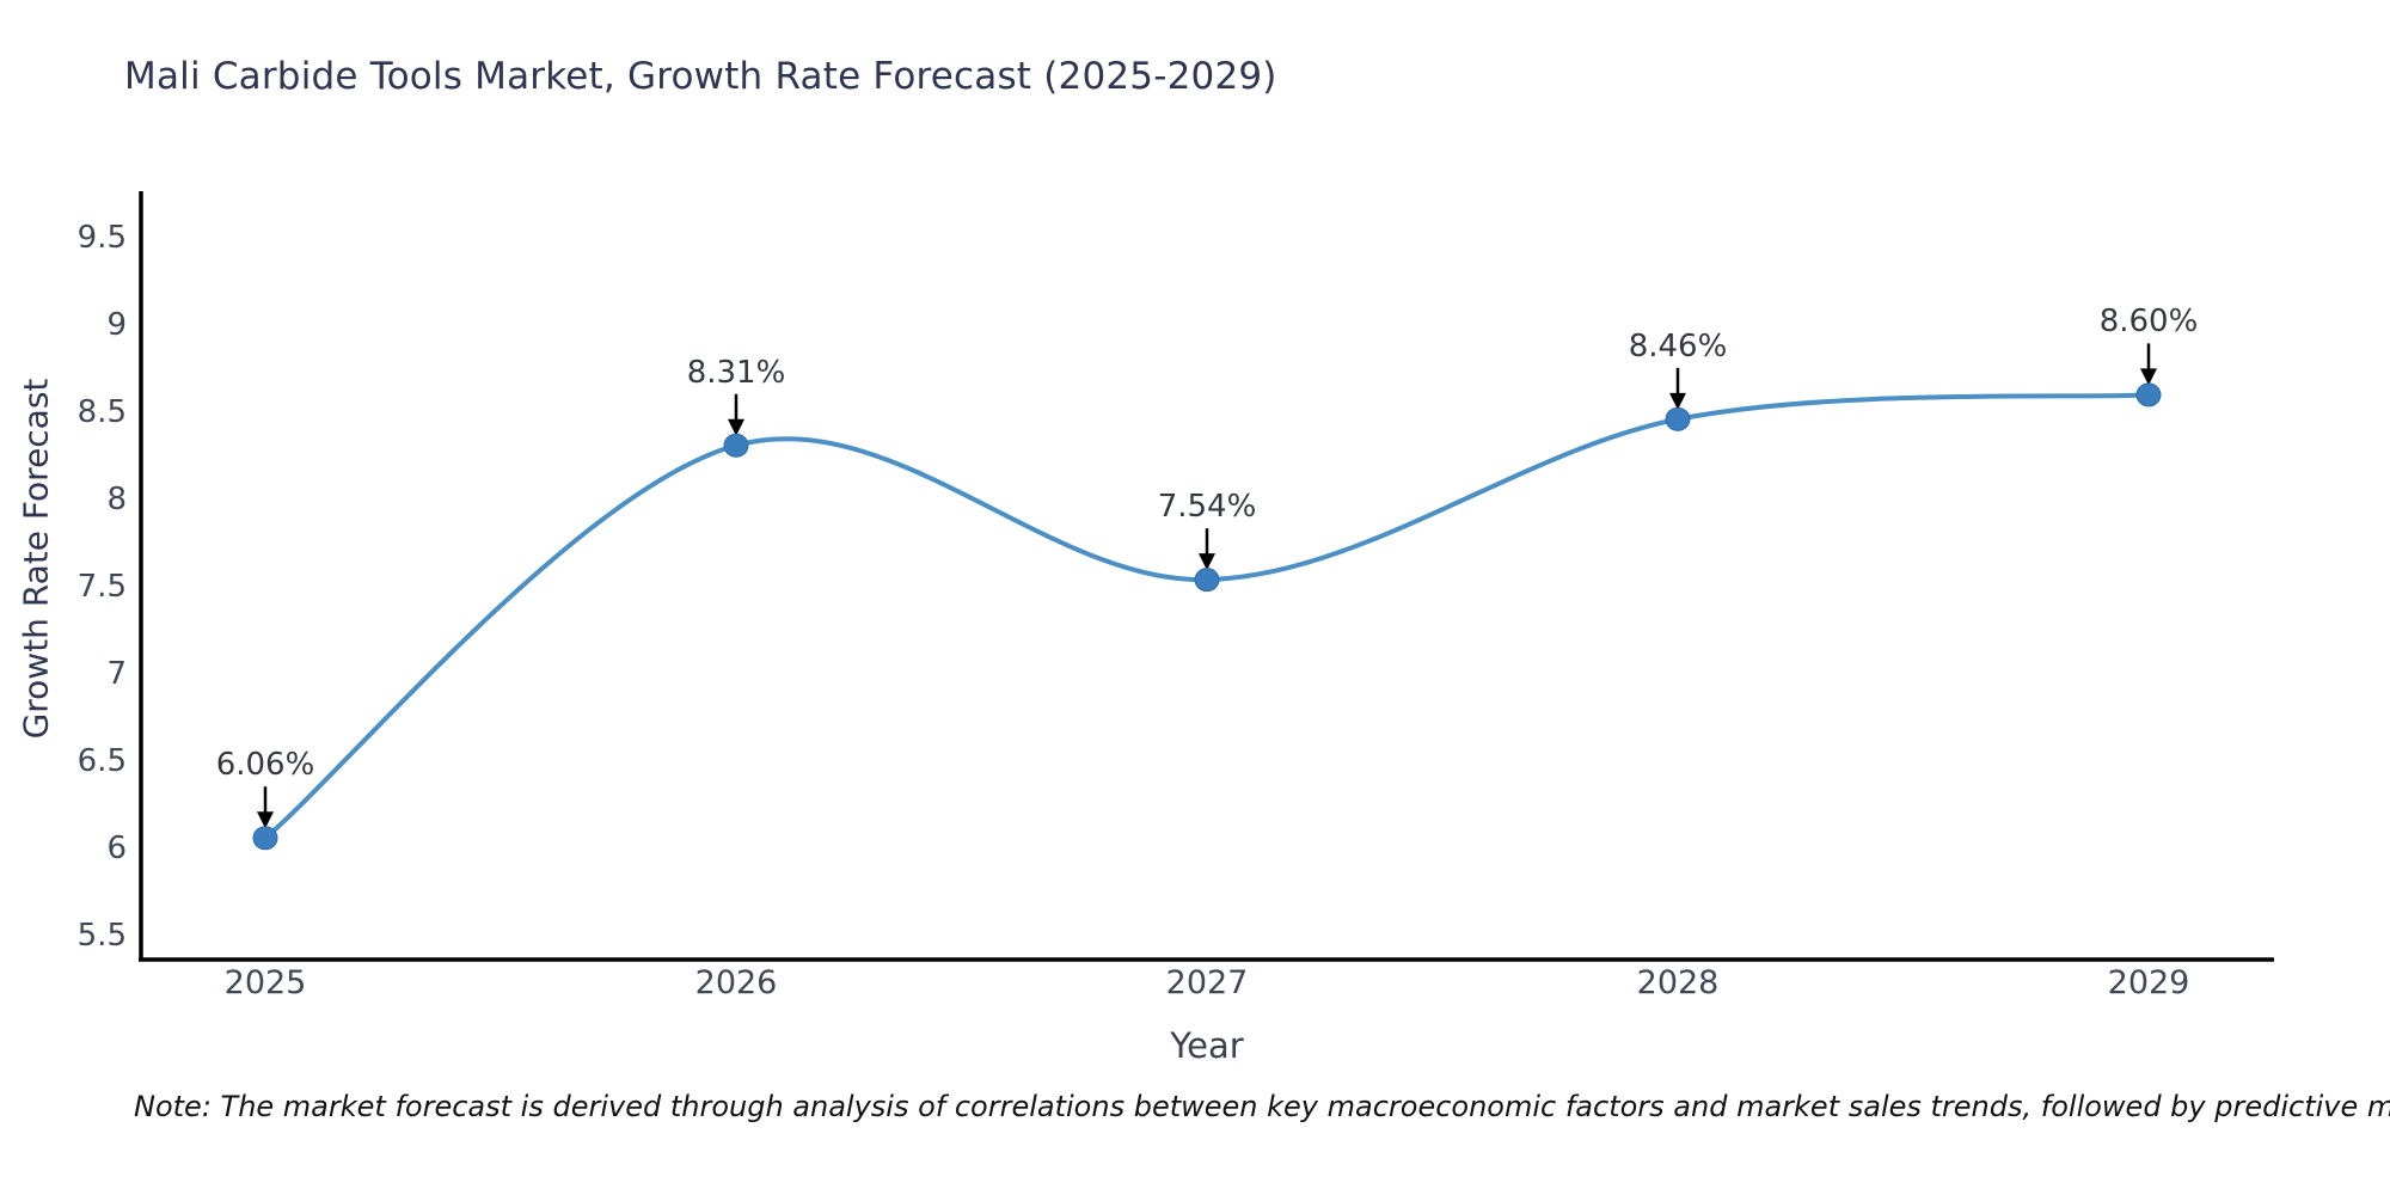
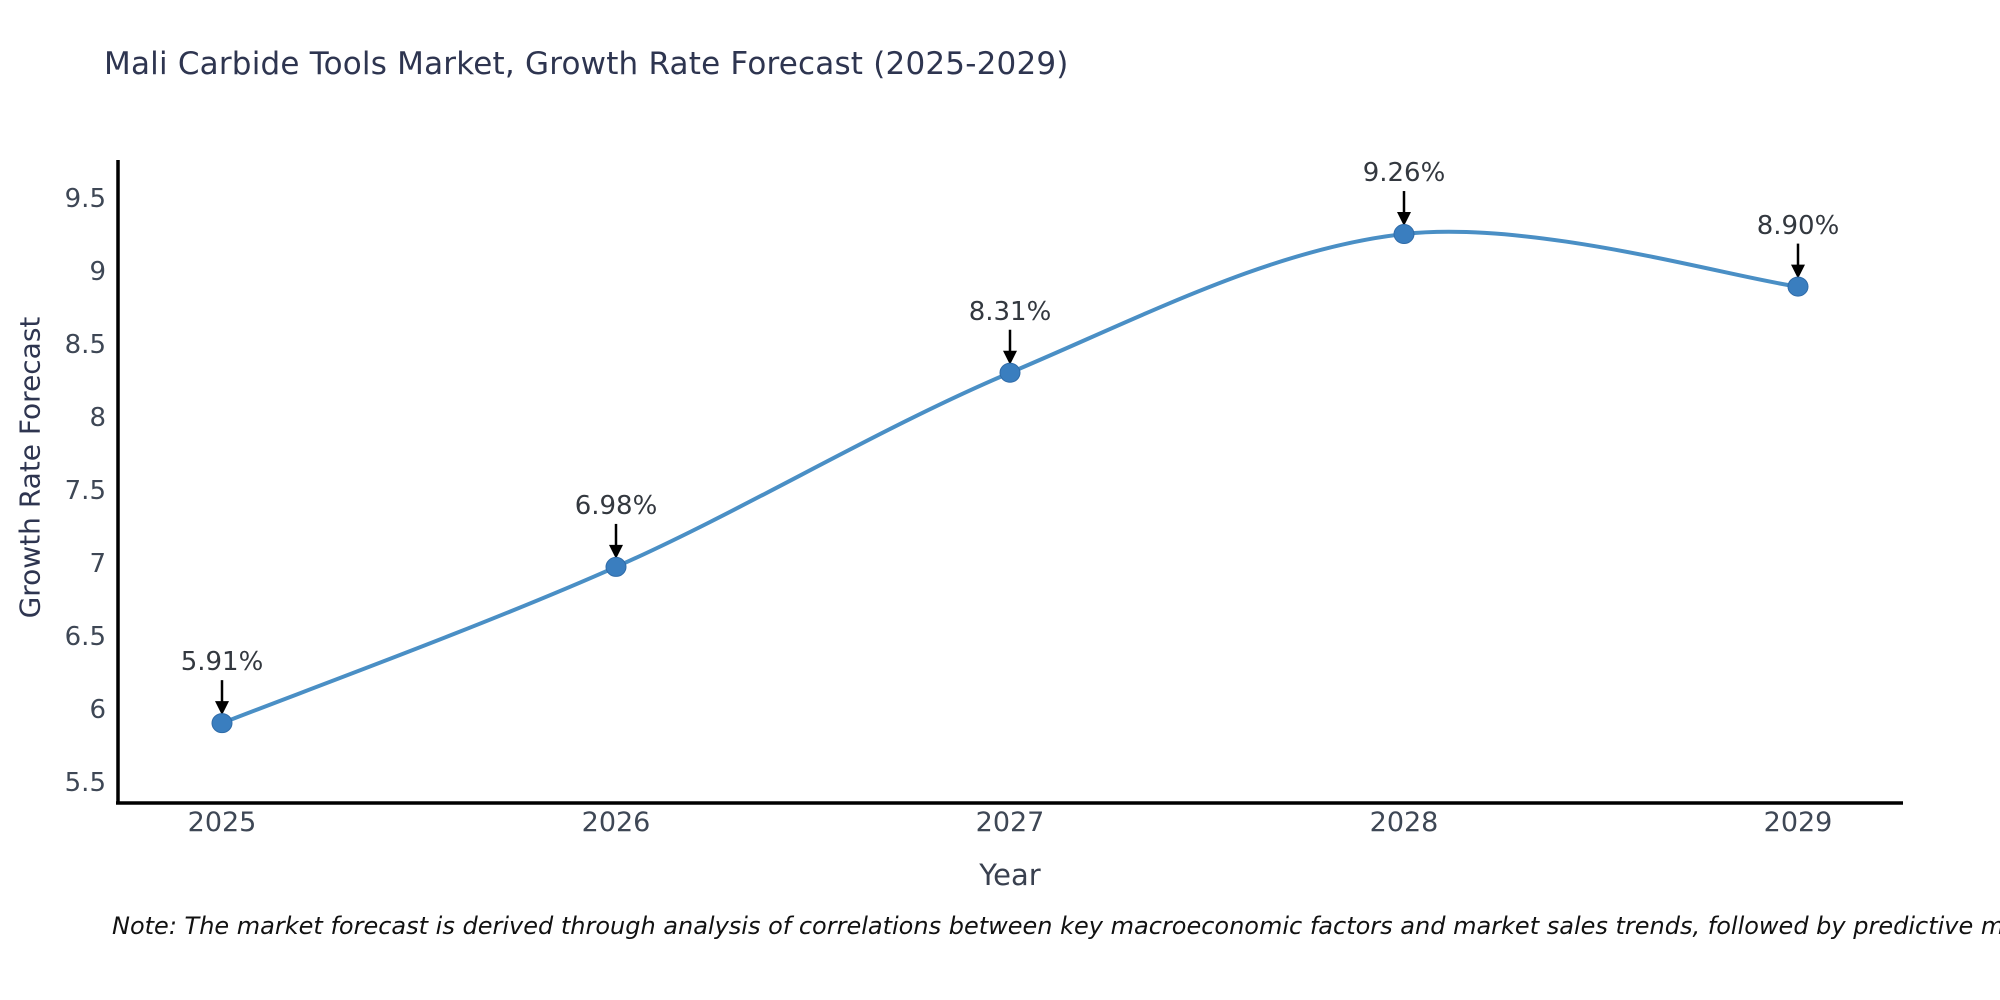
2025: 6.06% -> 5.91%
2026: 8.31% -> 6.98%
2027: 7.54% -> 8.31%
2028: 8.46% -> 9.26%
2029: 8.60% -> 8.90%
